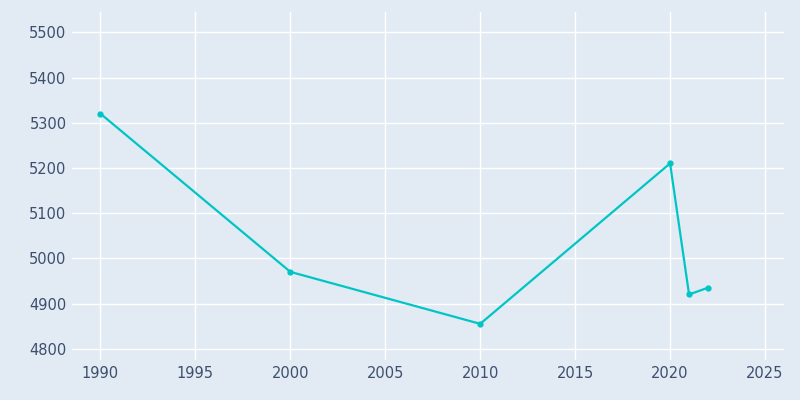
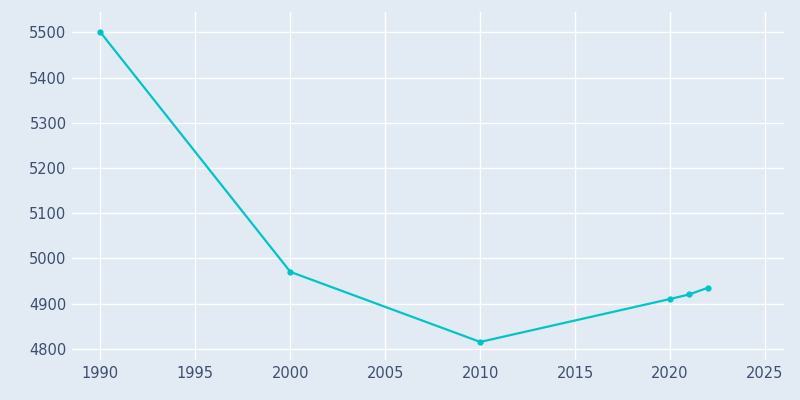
1990: 5320 -> 5500
2010: 4855 -> 4815
2020: 5210 -> 4910
